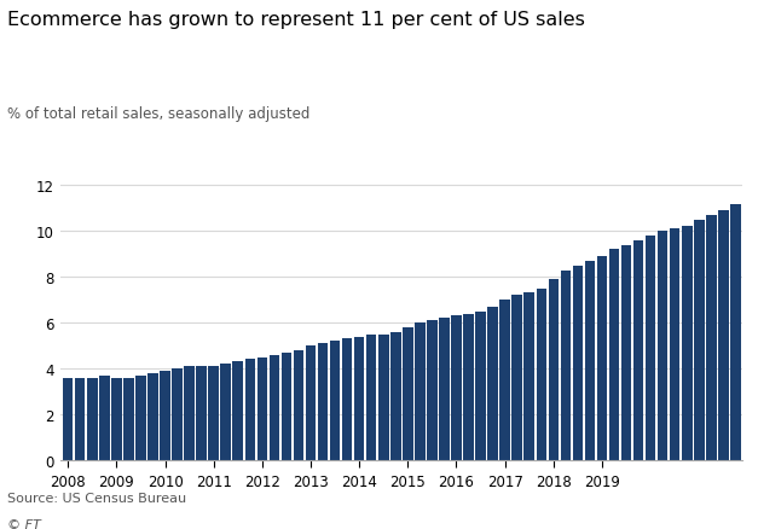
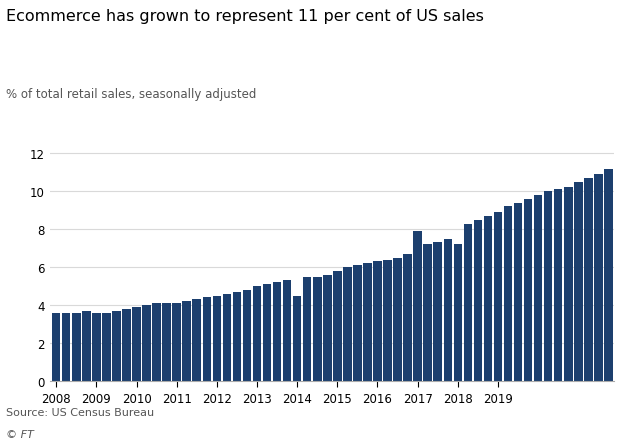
2014: 5.4 -> 4.5
2017: 7.0 -> 7.9
2018: 7.9 -> 7.2
